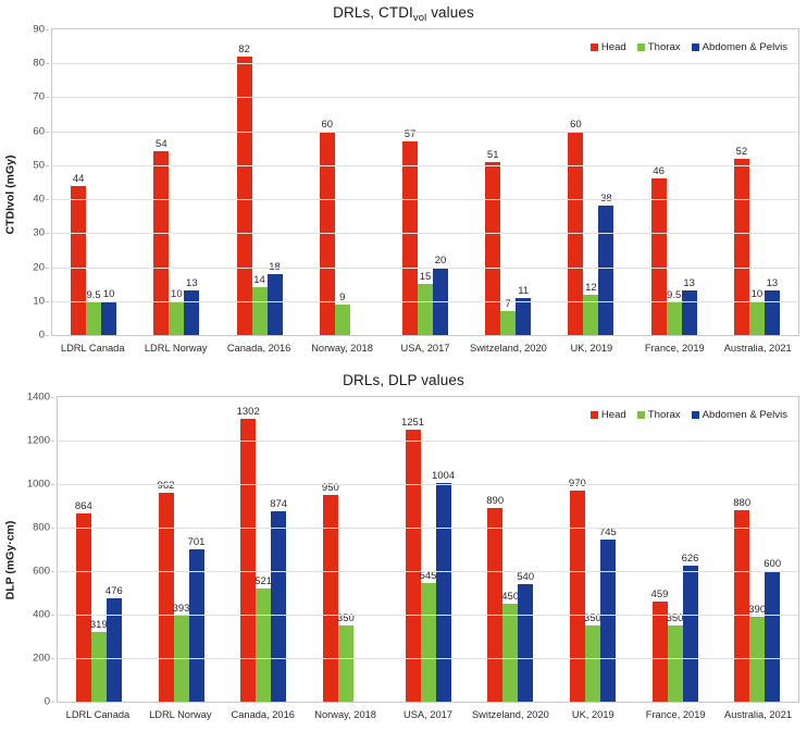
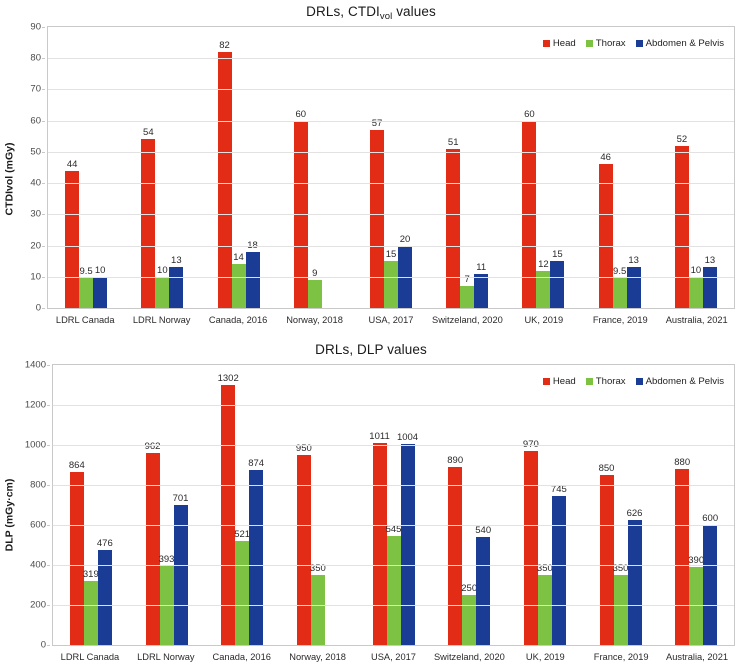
DRLs, CTDI/Abdomen & Pelvis/UK, 2019: 38 -> 15
DRLs, DLP values/Head/USA, 2017: 1251 -> 1011
DRLs, DLP values/Thorax/Switzeland, 2020: 450 -> 250
DRLs, DLP values/Head/France, 2019: 459 -> 850
